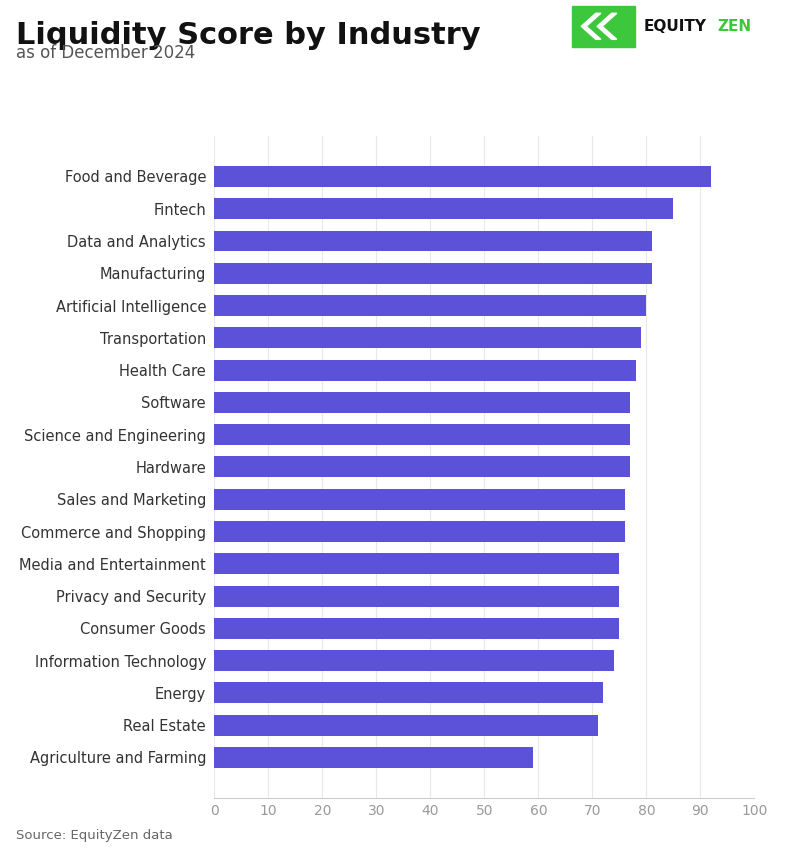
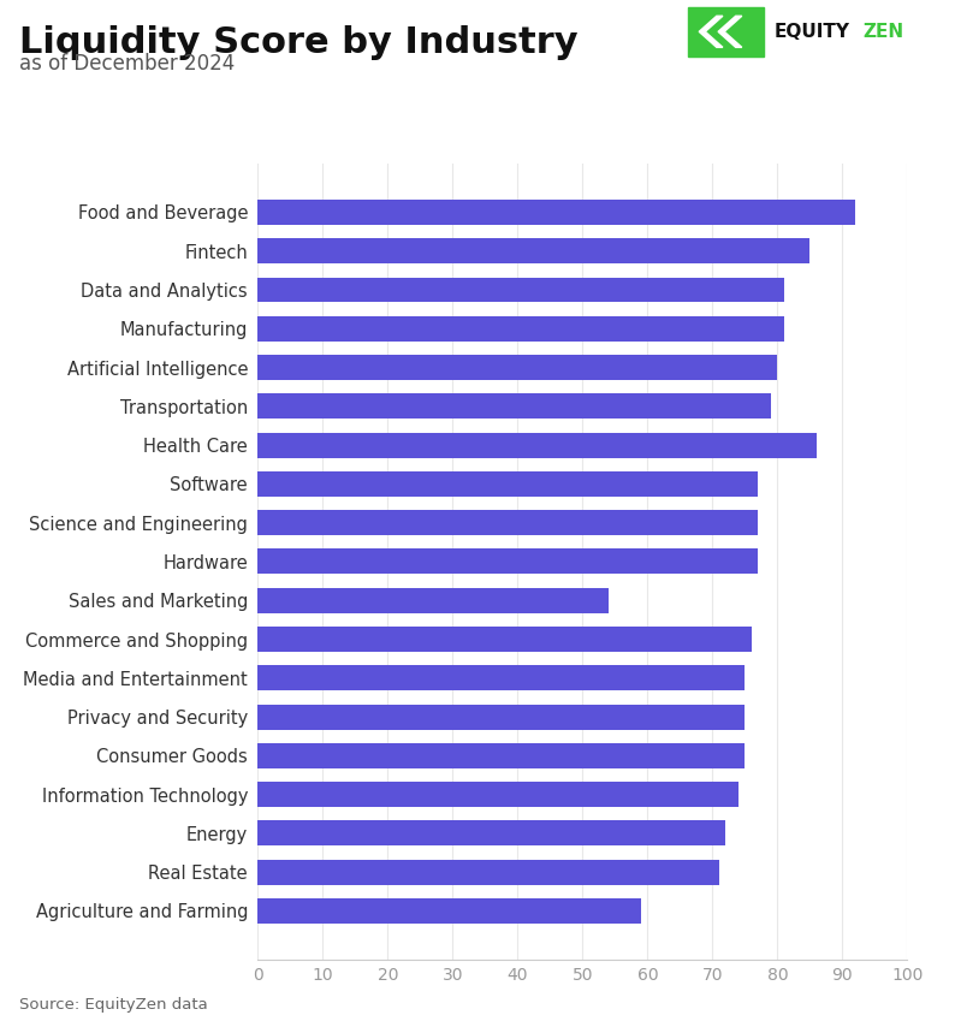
Health Care: 78 -> 86
Sales and Marketing: 76 -> 54
